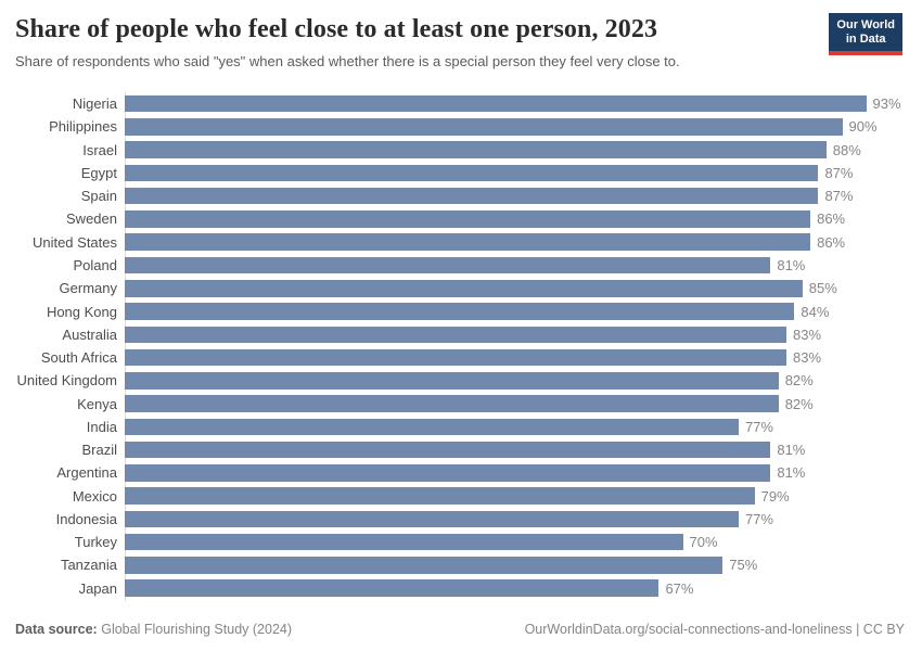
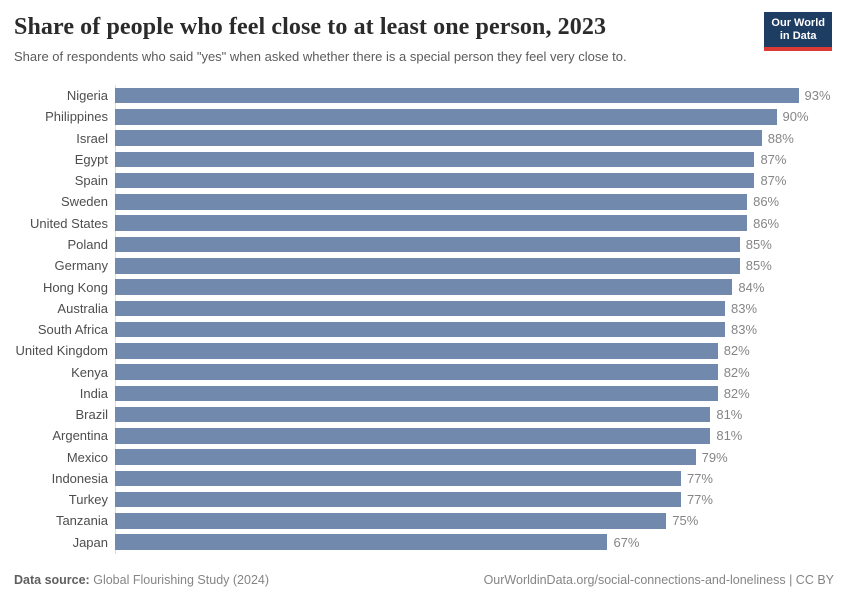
Poland: 81% -> 85%
India: 77% -> 82%
Turkey: 70% -> 77%
